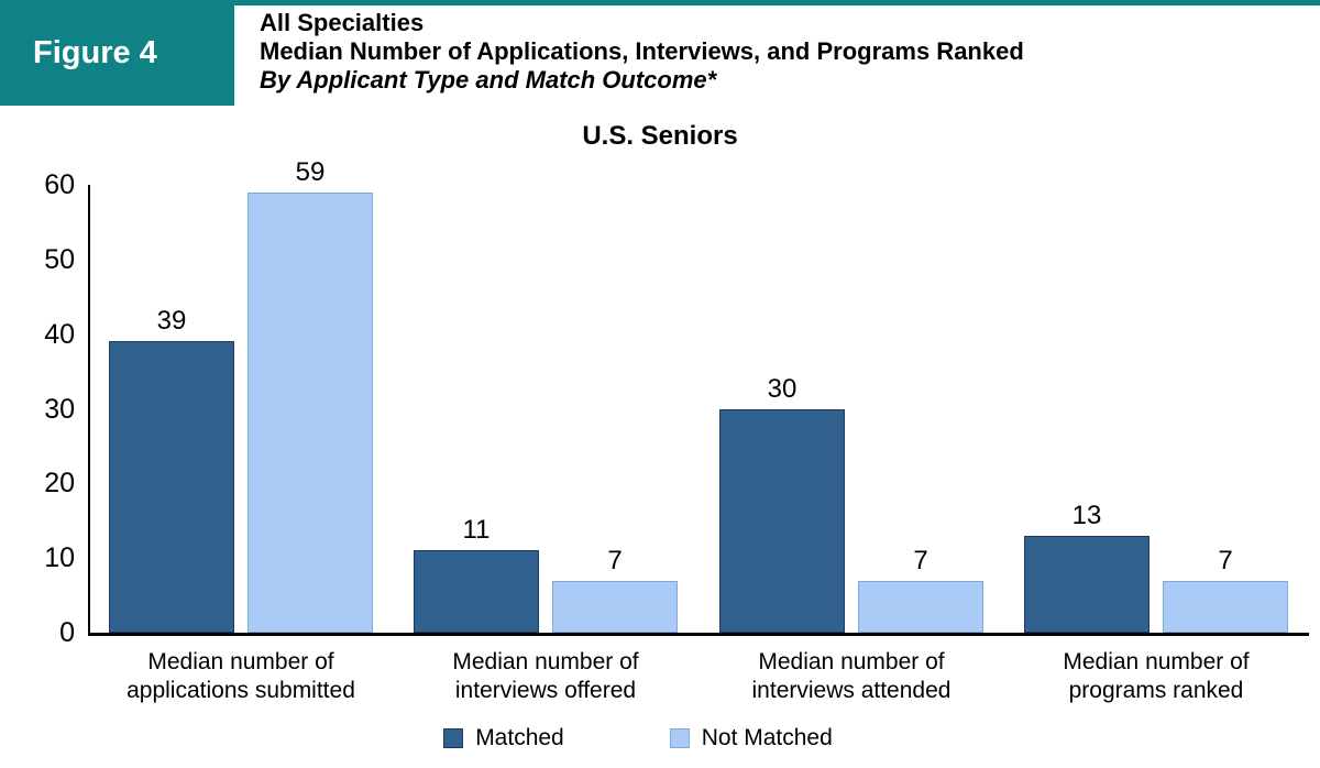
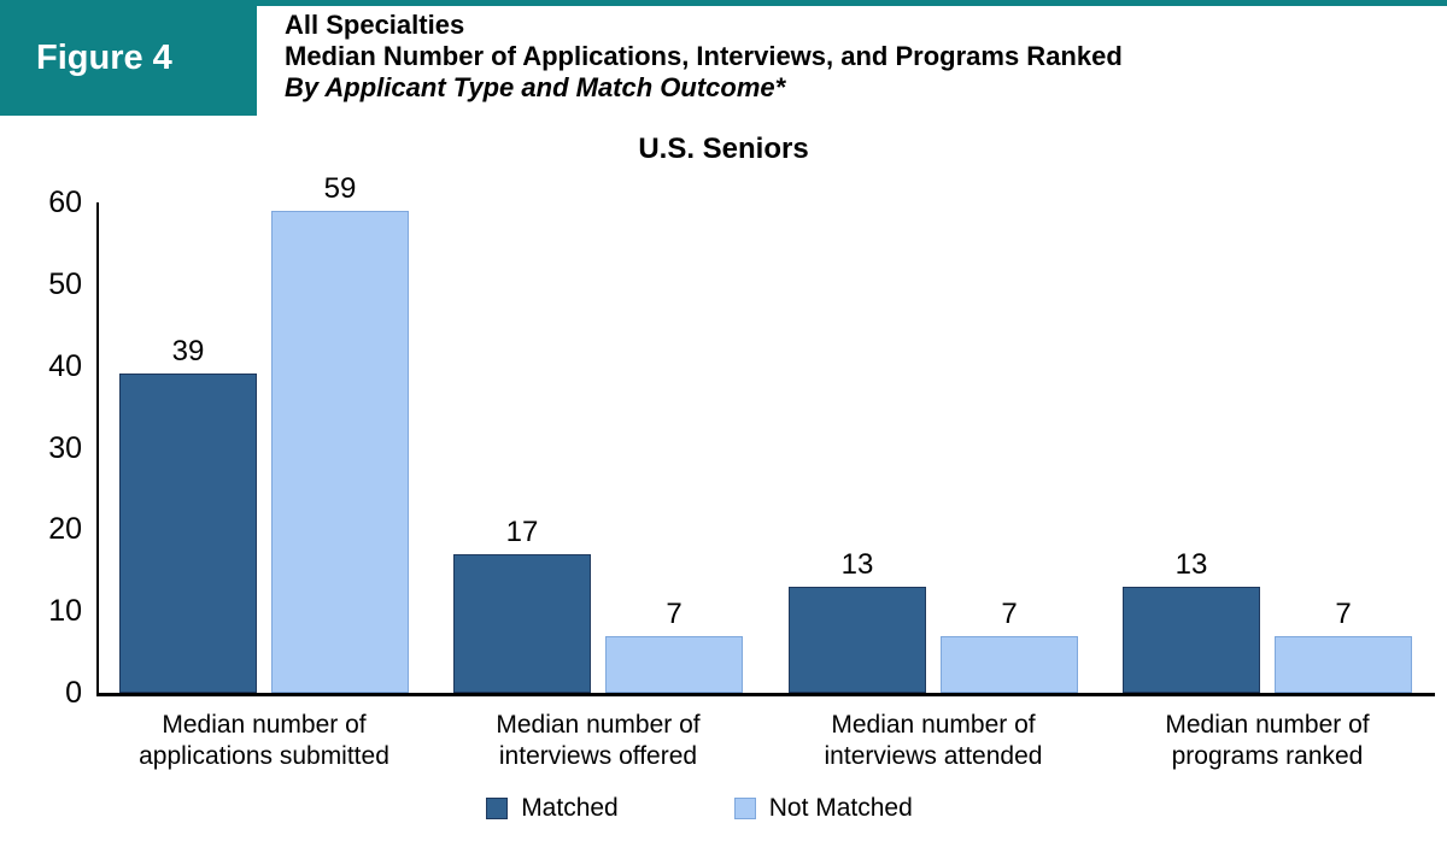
Matched/Median number of interviews offered: 11 -> 17
Matched/Median number of interviews attended: 30 -> 13
